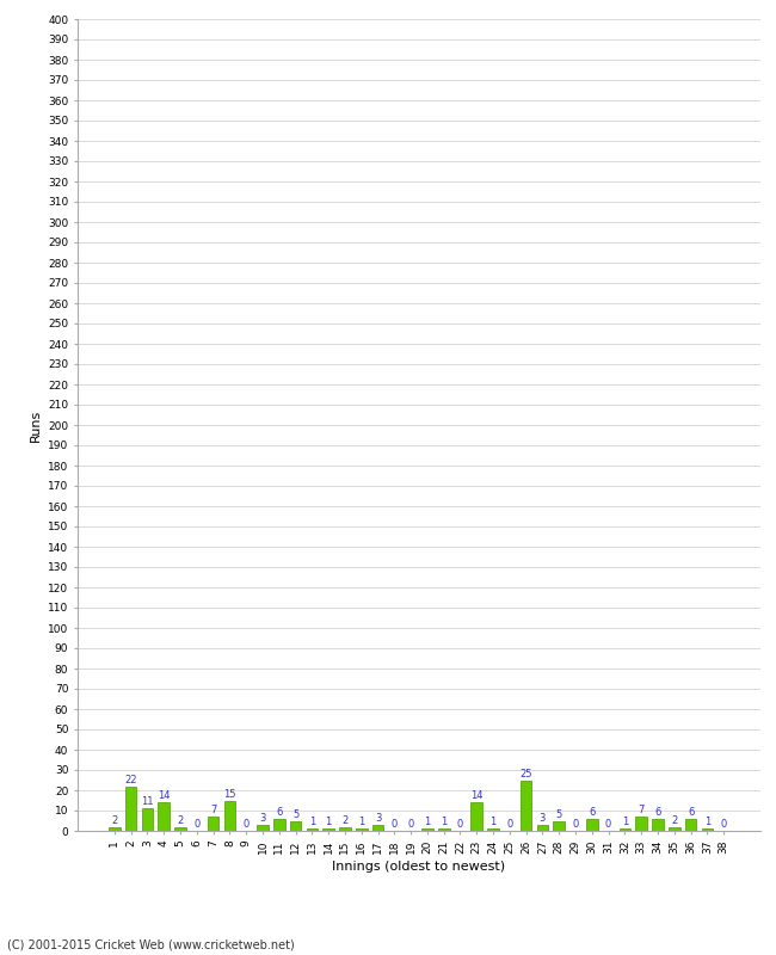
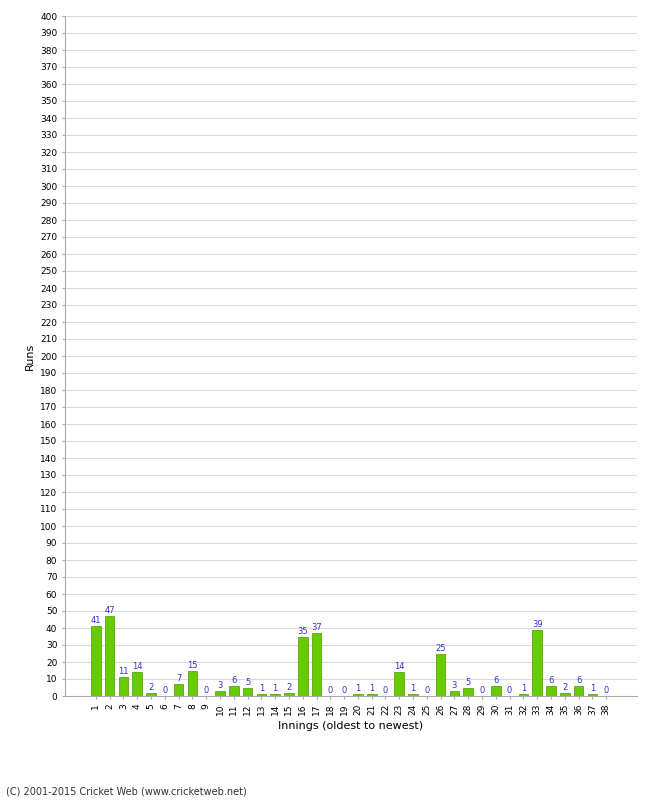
1: 2 -> 41
2: 22 -> 47
16: 1 -> 35
17: 3 -> 37
33: 7 -> 39
